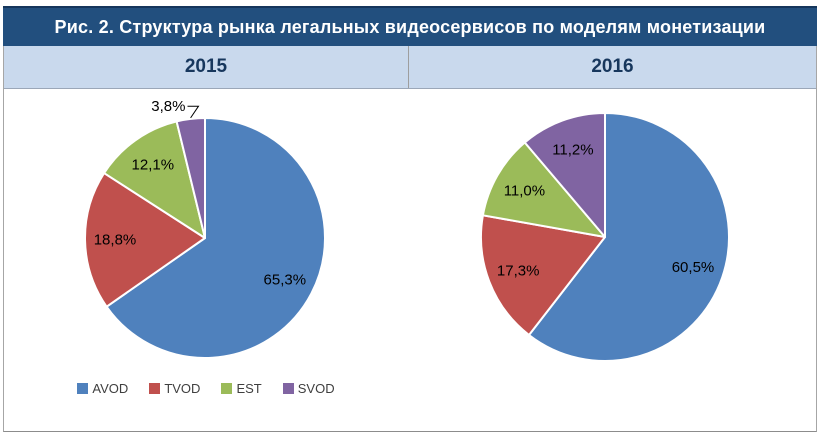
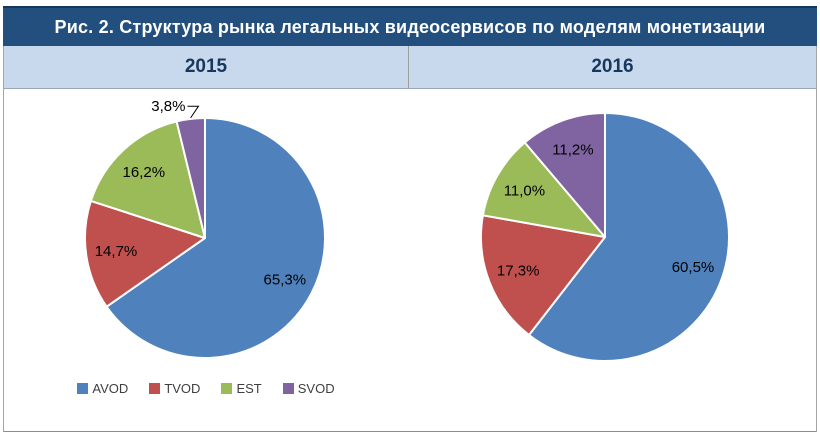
2015/TVOD: 18,8% -> 14,7%
2015/EST: 12,1% -> 16,2%
